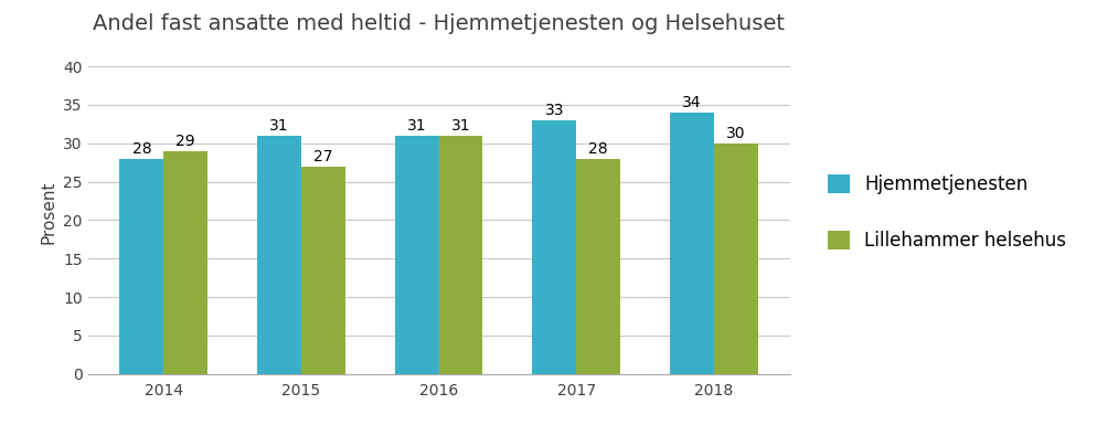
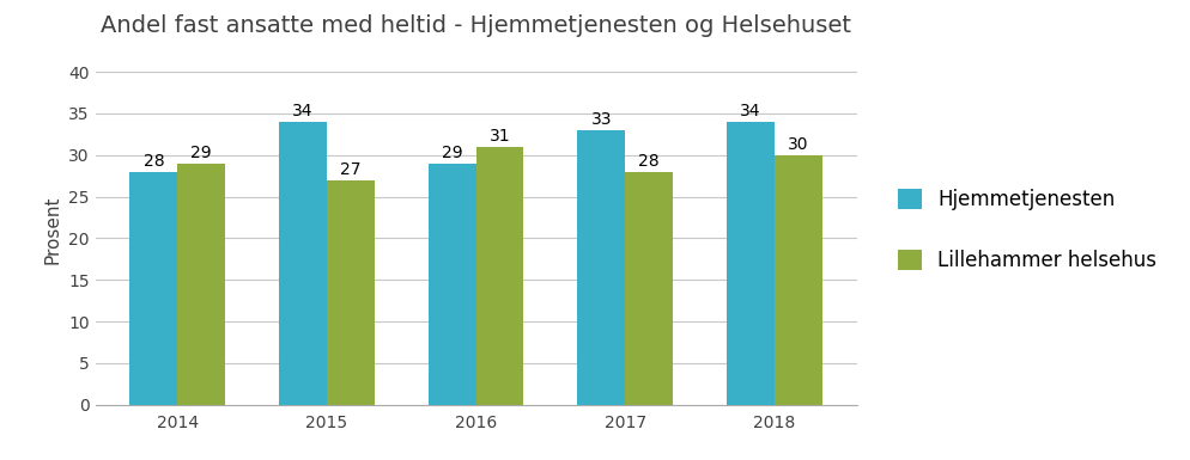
Hjemmetjenesten/2015: 31 -> 34
Hjemmetjenesten/2016: 31 -> 29
